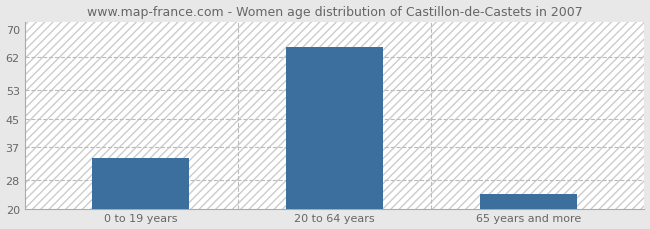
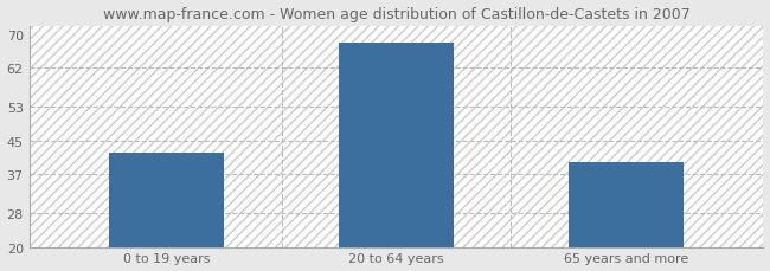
0 to 19 years: 34 -> 42
20 to 64 years: 65 -> 68
65 years and more: 24 -> 40
